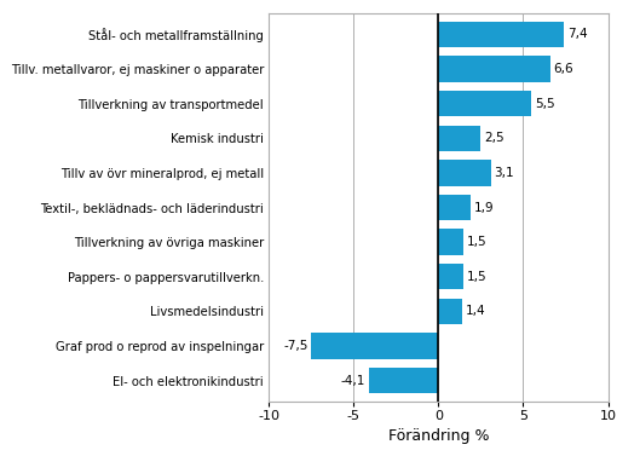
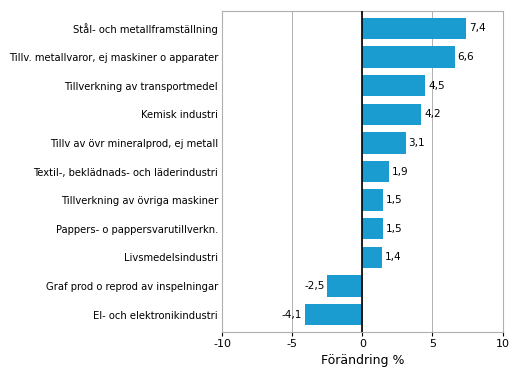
Tillverkning av transportmedel: 5,5 -> 4,5
Kemisk industri: 2,5 -> 4,2
Graf prod o reprod av inspelningar: -7,5 -> -2,5
